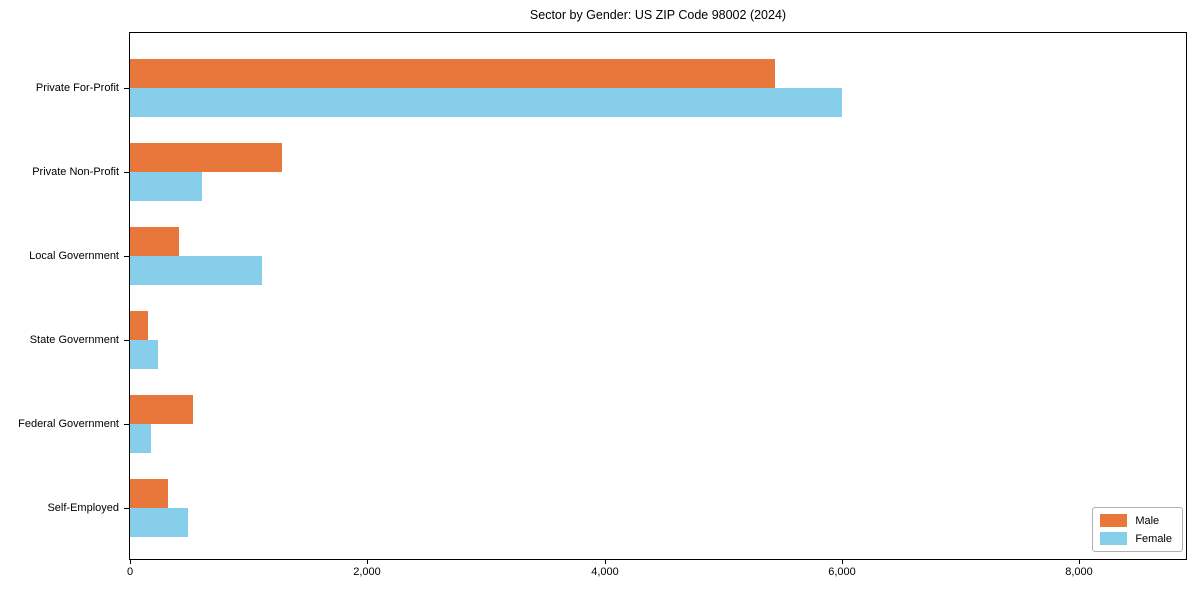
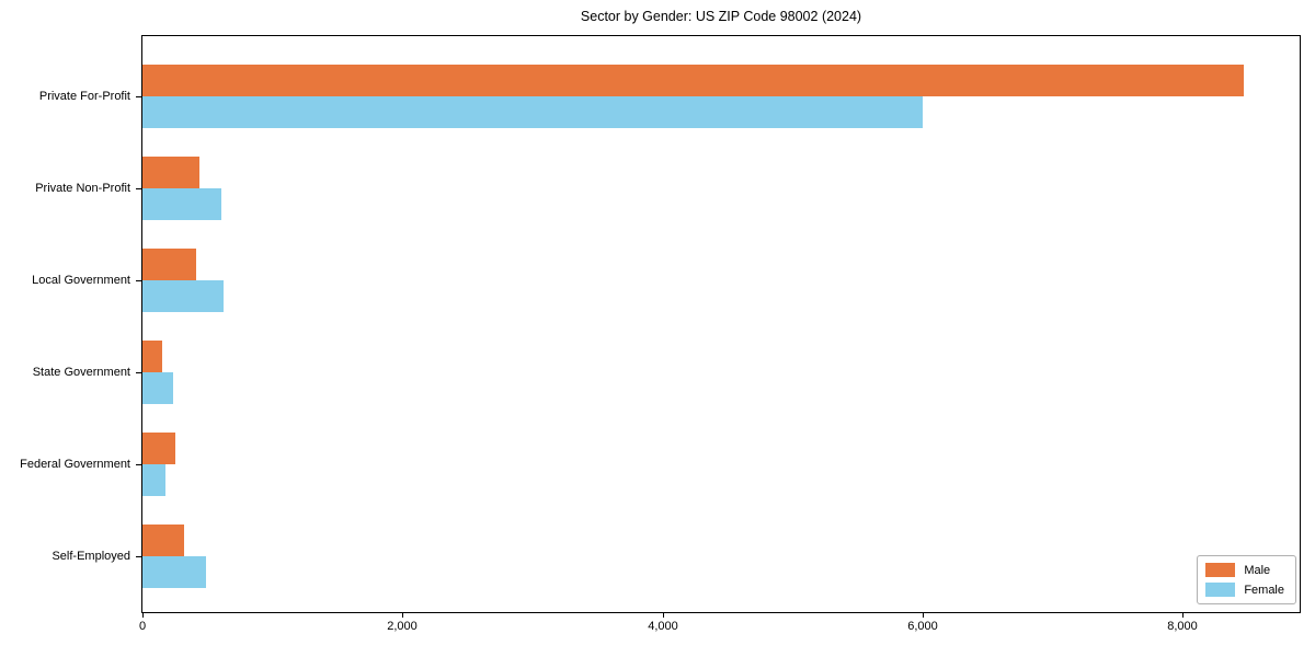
Male/Private For-Profit: 5440 -> 8470
Male/Private Non-Profit: 1280 -> 440
Female/Local Government: 1110 -> 620
Male/Federal Government: 530 -> 250
